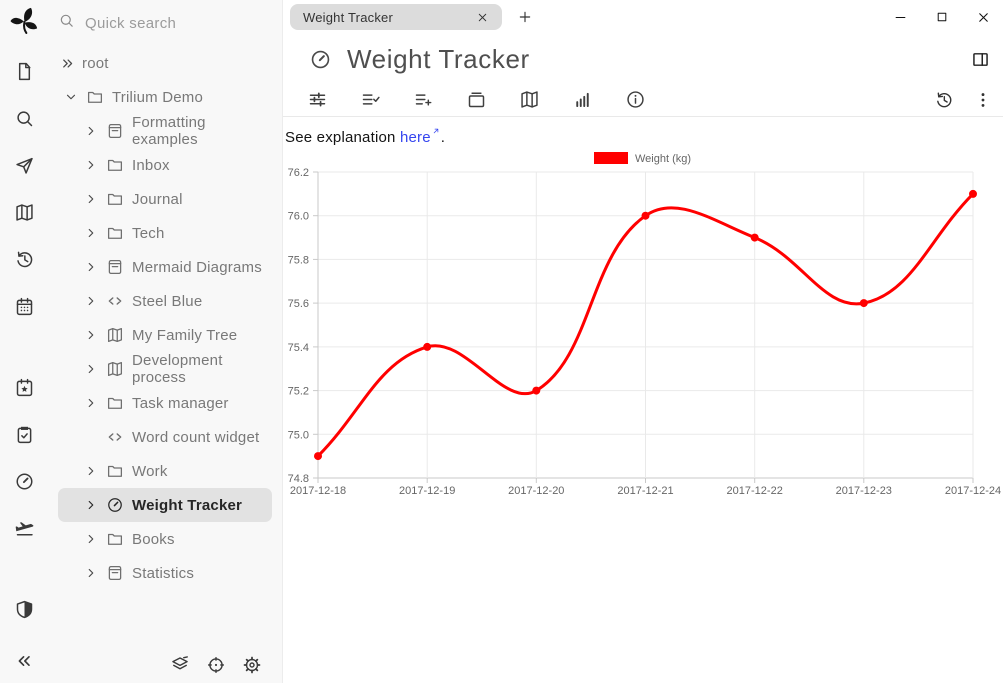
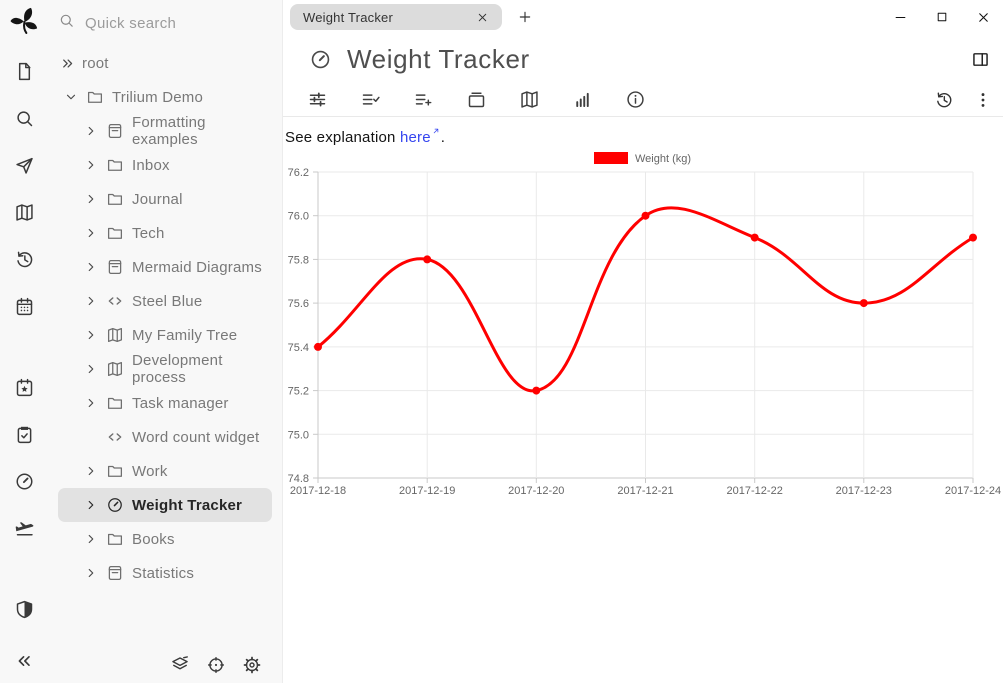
2017-12-18: 74.9 -> 75.4
2017-12-19: 75.4 -> 75.8
2017-12-24: 76.1 -> 75.9
